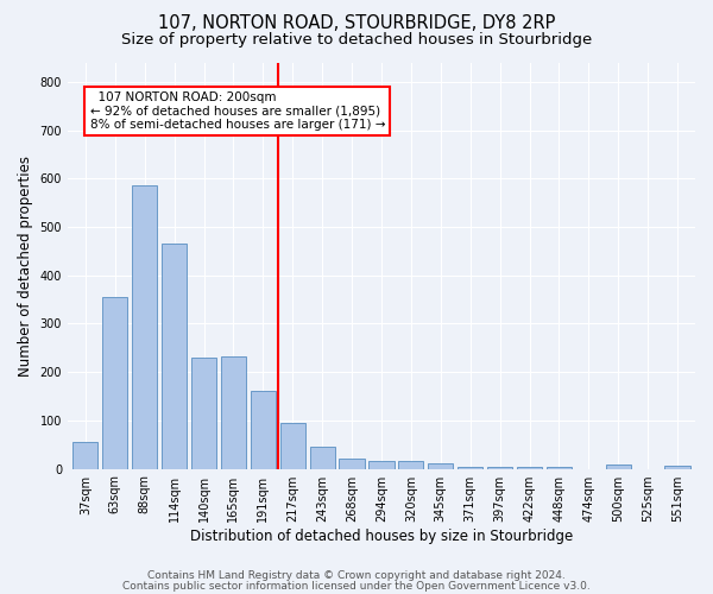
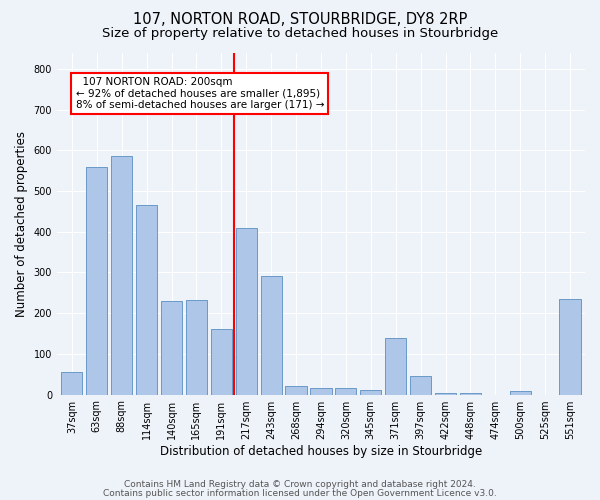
63sqm: 355 -> 560
217sqm: 95 -> 410
243sqm: 45 -> 290
371sqm: 5 -> 140
397sqm: 5 -> 45
551sqm: 7 -> 235
